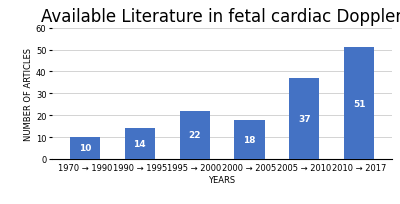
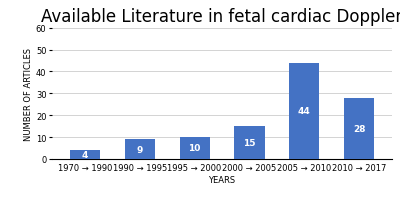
1970 → 1990: 10 -> 4
1990 → 1995: 14 -> 9
1995 → 2000: 22 -> 10
2000 → 2005: 18 -> 15
2005 → 2010: 37 -> 44
2010 → 2017: 51 -> 28
